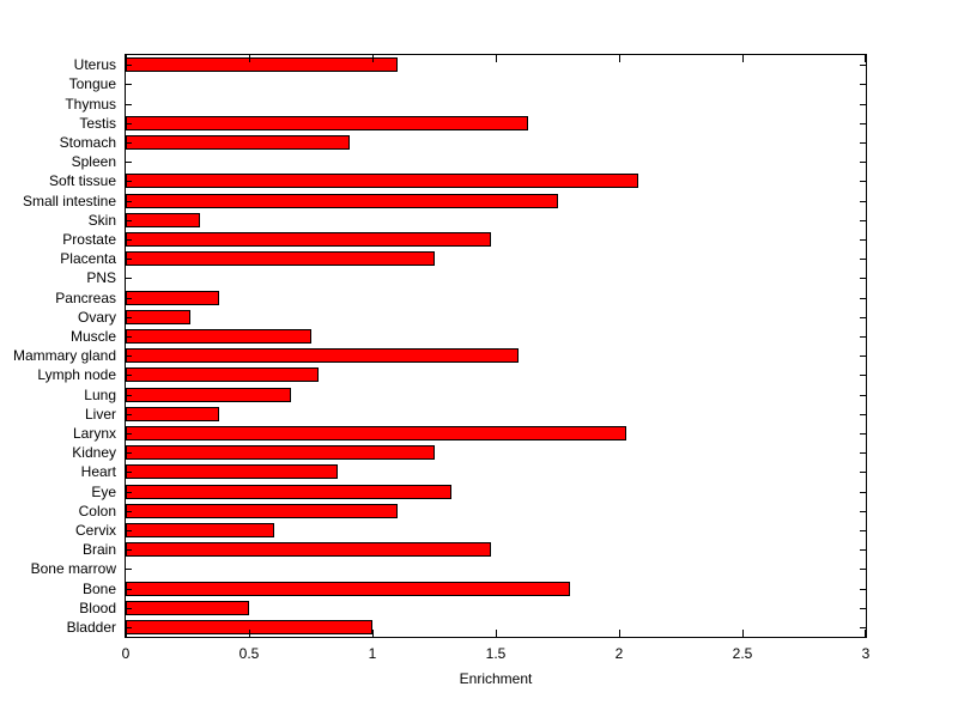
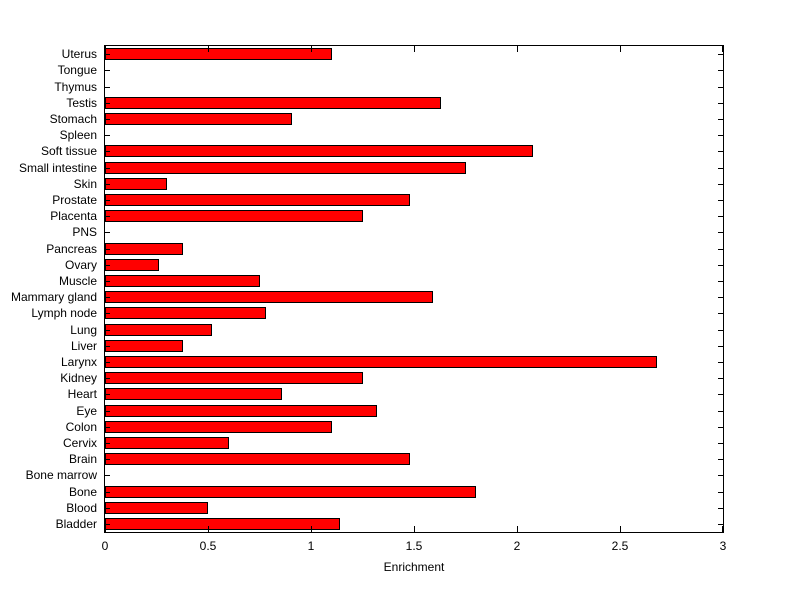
Lung: 0.67 -> 0.52
Larynx: 2.03 -> 2.68
Bladder: 1.00 -> 1.14
